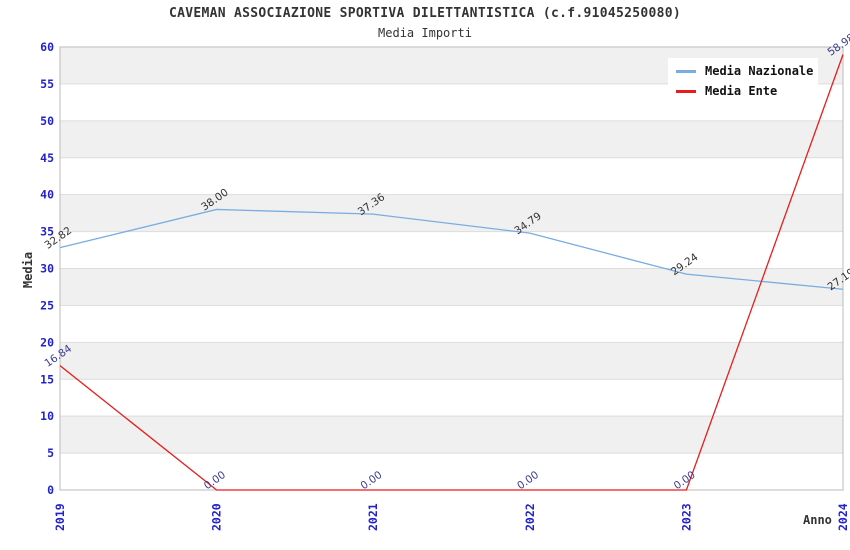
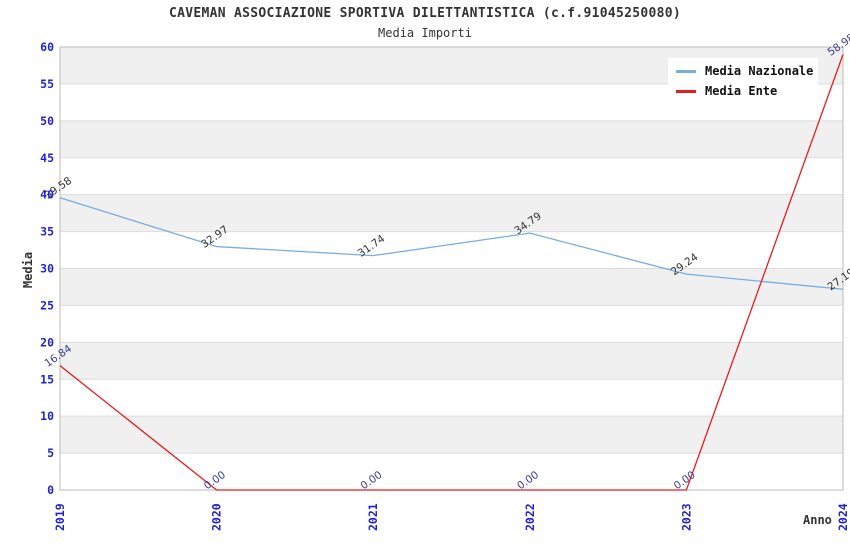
Media Nazionale/2019: 32.82 -> 39.58
Media Nazionale/2020: 38.00 -> 32.97
Media Nazionale/2021: 37.36 -> 31.74
